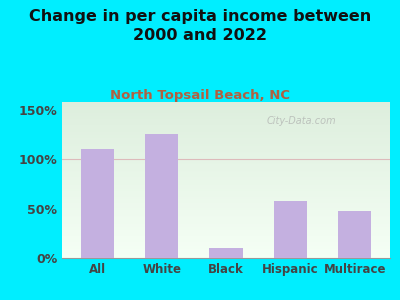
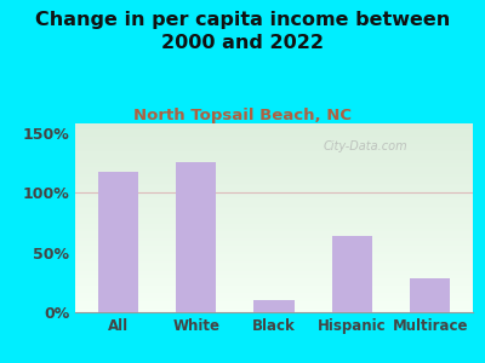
All: 110% -> 117%
Hispanic: 58% -> 64%
Multirace: 48% -> 28%
